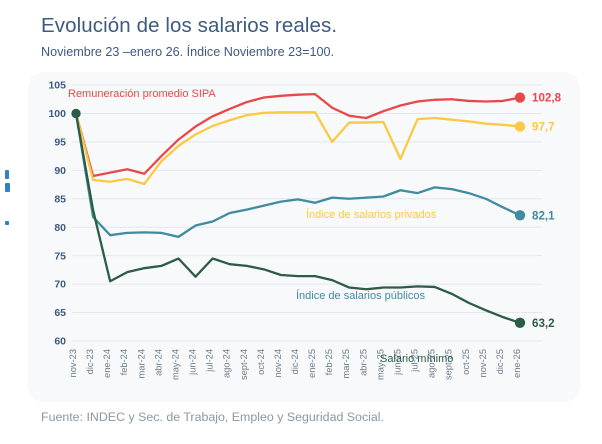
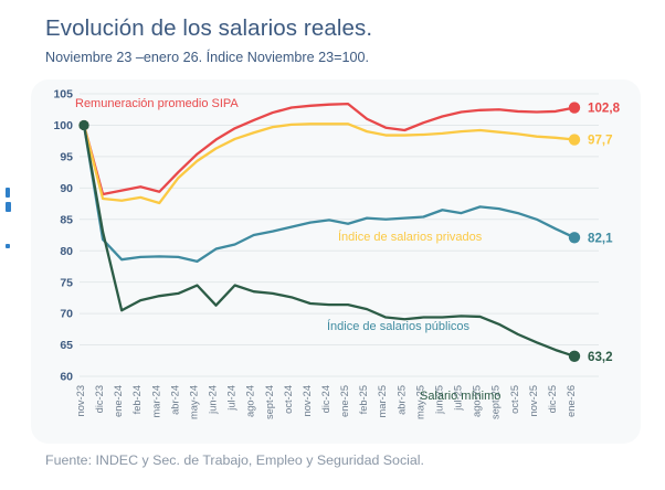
Índice de salarios privados/feb-25: 95 -> 99
Índice de salarios privados/jun-25: 92 -> 99
